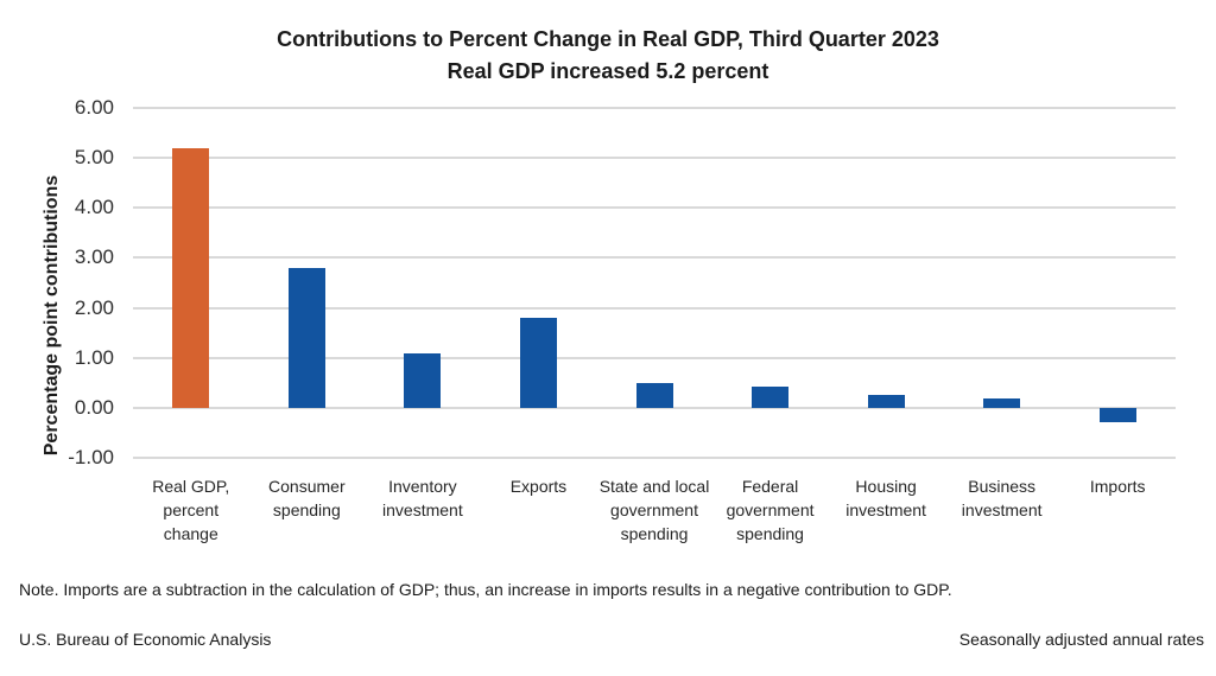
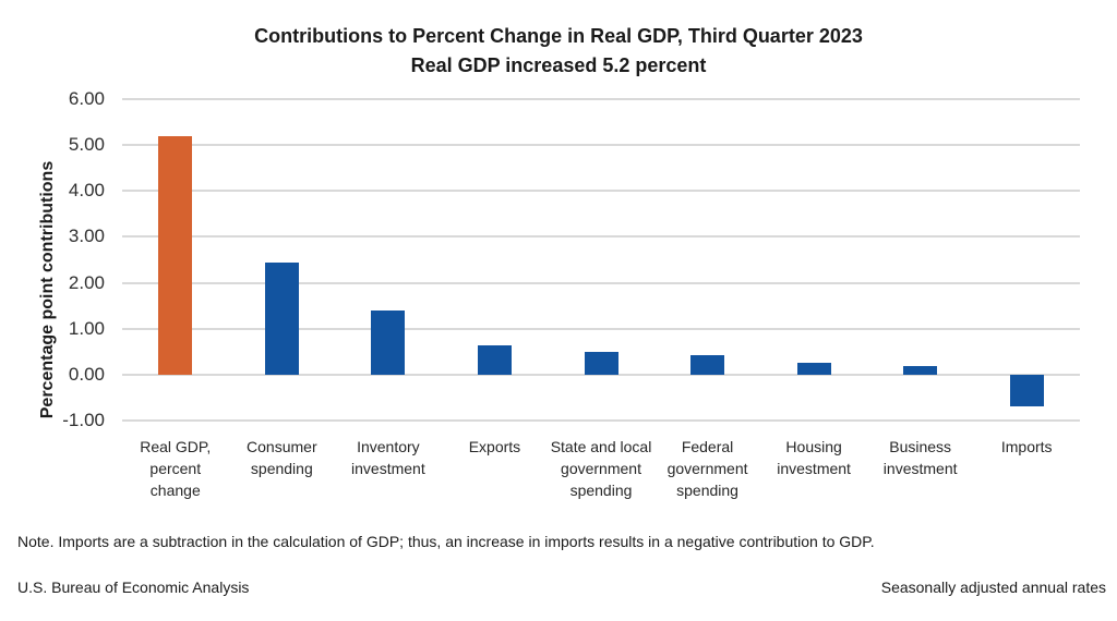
Consumer spending: 2.8 -> 2.4
Inventory investment: 1.1 -> 1.4
Exports: 1.8 -> 0.6
Imports: -0.3 -> -0.7
